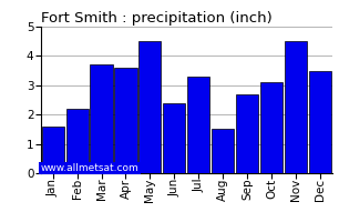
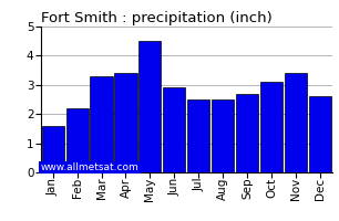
Mar: 3.7 -> 3.3
Apr: 3.6 -> 3.4
Jun: 2.4 -> 2.9
Jul: 3.3 -> 2.5
Aug: 1.5 -> 2.5
Nov: 4.5 -> 3.4
Dec: 3.5 -> 2.6
